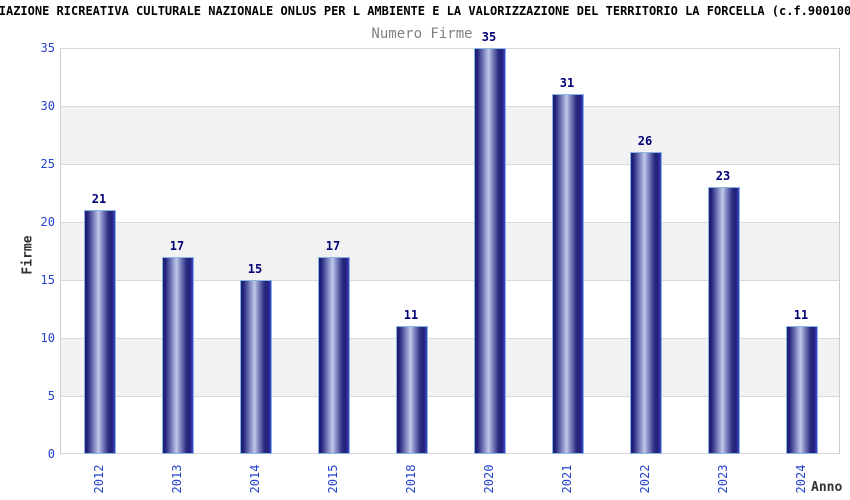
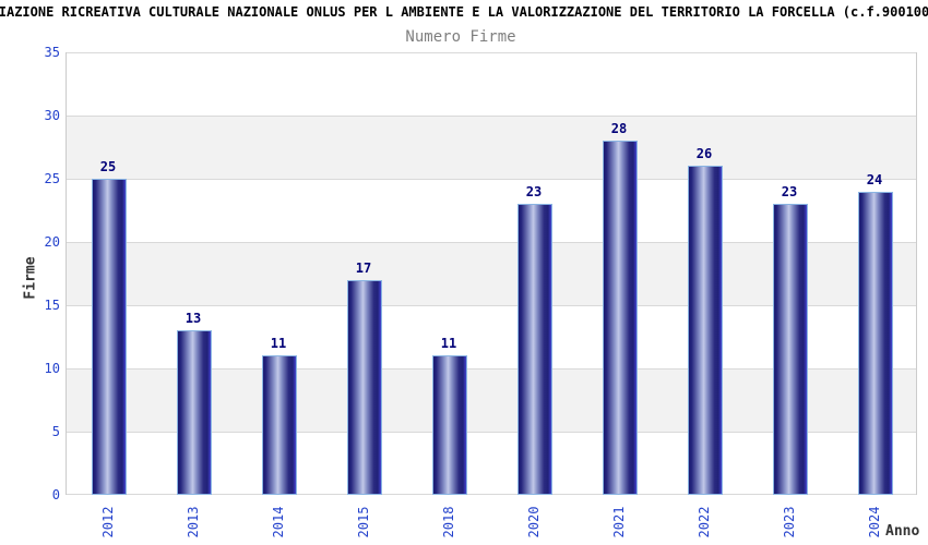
2012: 21 -> 25
2013: 17 -> 13
2014: 15 -> 11
2020: 35 -> 23
2021: 31 -> 28
2024: 11 -> 24
